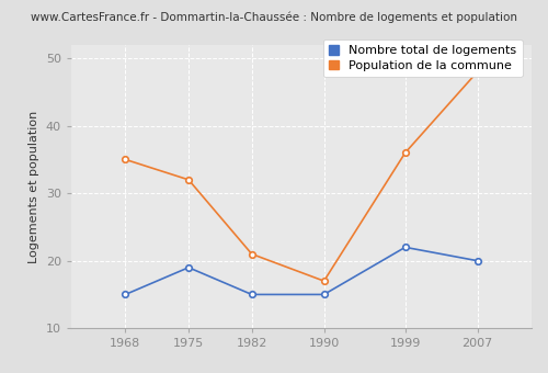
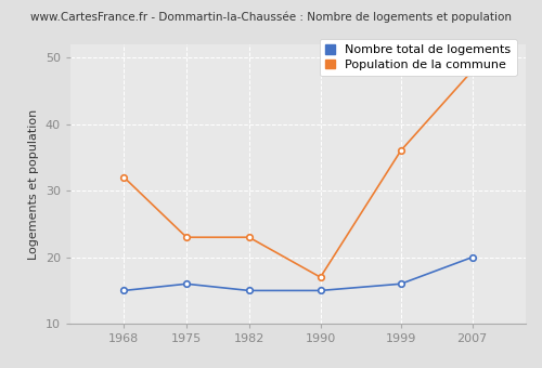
Population de la commune/1968: 35 -> 32
Nombre total de logements/1975: 19 -> 16
Population de la commune/1975: 32 -> 23
Population de la commune/1982: 21 -> 23
Nombre total de logements/1999: 22 -> 16
